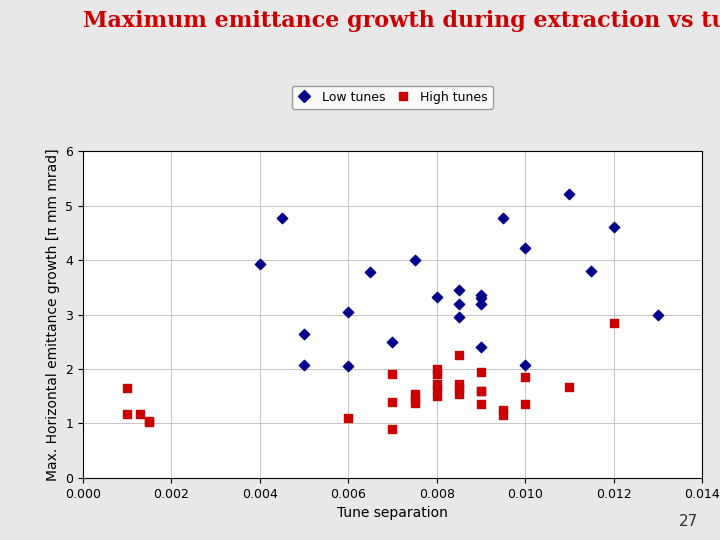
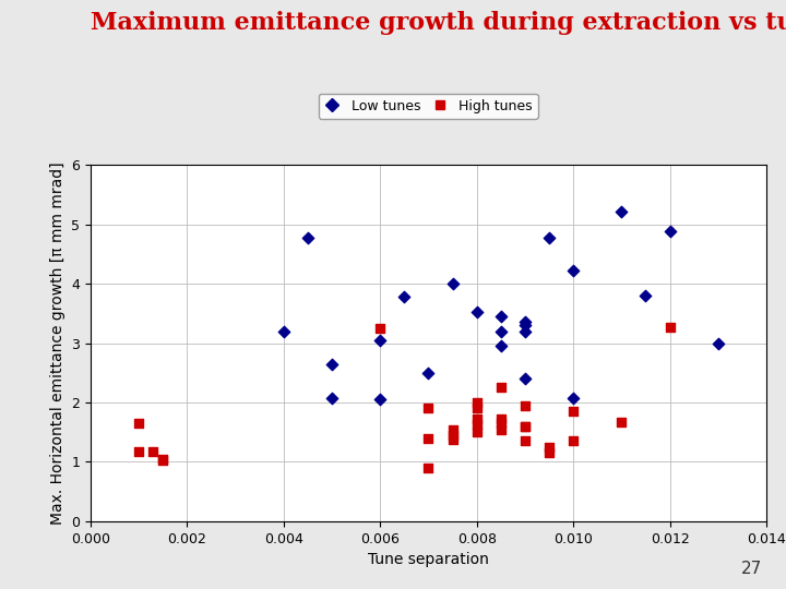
Low tunes/0.004: 3.93 -> 3.20
High tunes/0.006: 1.10 -> 3.24
Low tunes/0.008: 3.32 -> 3.52
Low tunes/0.012: 4.60 -> 4.88
High tunes/0.012: 2.85 -> 3.26
